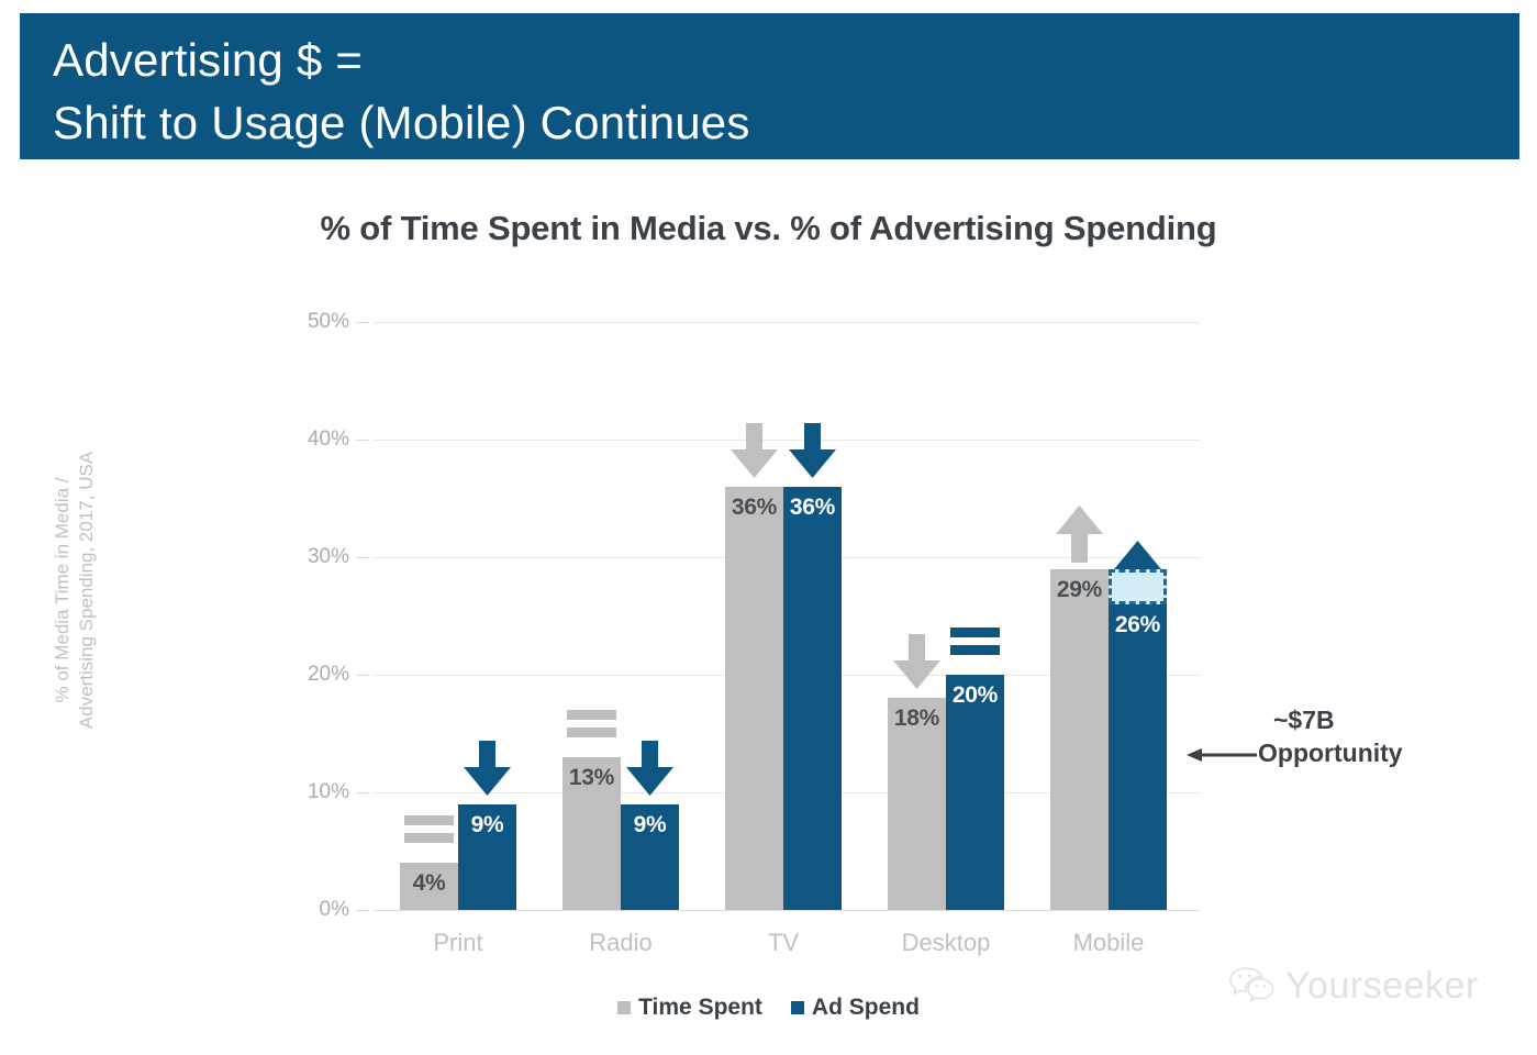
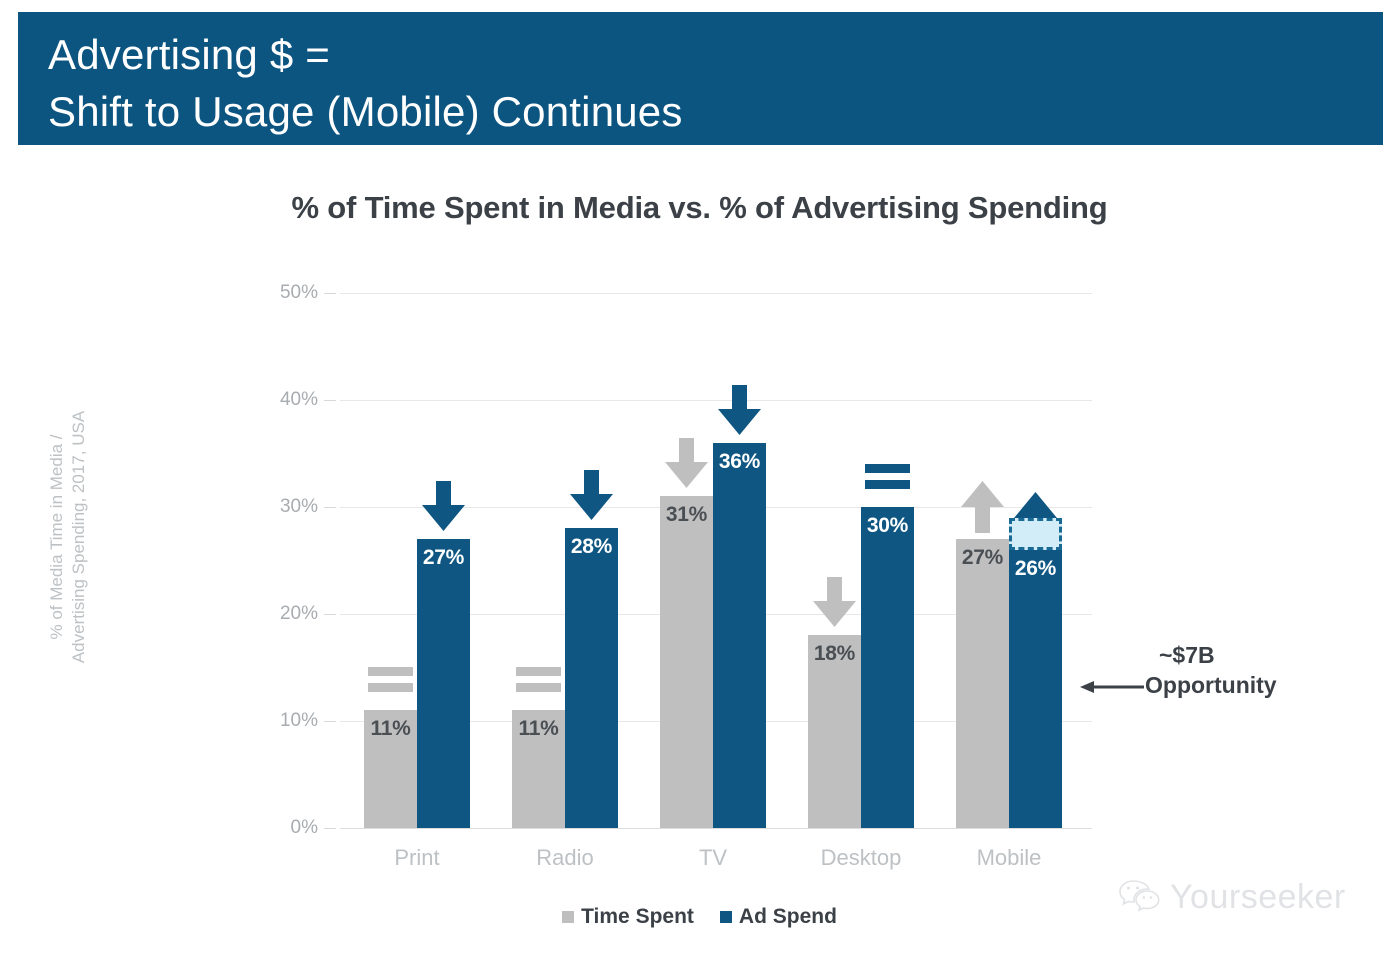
Time Spent/Print: 4% -> 11%
Ad Spend/Print: 9% -> 27%
Time Spent/Radio: 13% -> 11%
Ad Spend/Radio: 9% -> 28%
Time Spent/TV: 36% -> 31%
Ad Spend/Desktop: 20% -> 30%
Time Spent/Mobile: 29% -> 27%
